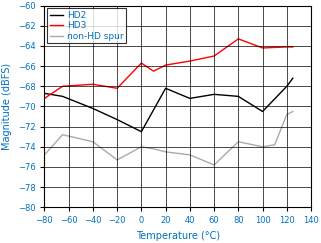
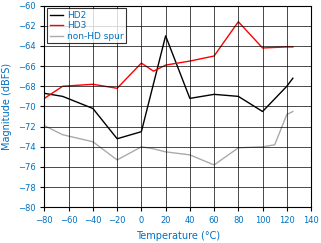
non-HD spur/−80: -74.8 -> -71.9
HD2/−20: -71.3 -> -73.2
HD2/20: -68.2 -> -63.0
HD3/80: -63.3 -> -61.6
non-HD spur/80: -73.5 -> -74.1
